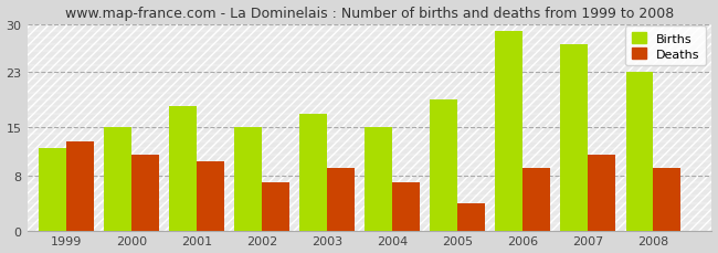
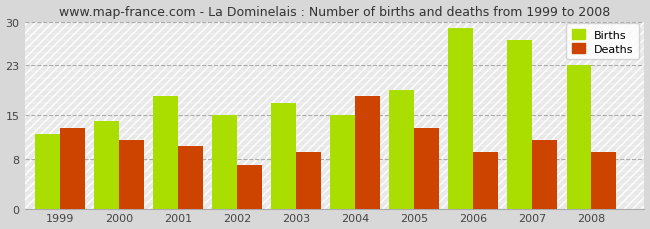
Births/2000: 15 -> 14
Deaths/2004: 7 -> 18
Deaths/2005: 4 -> 13
